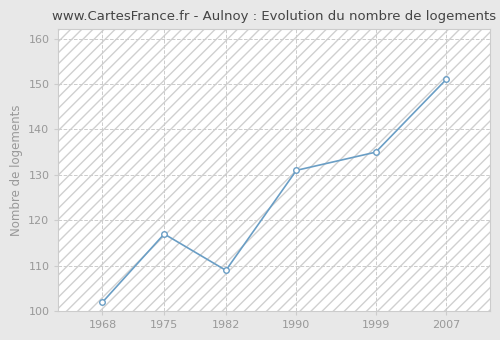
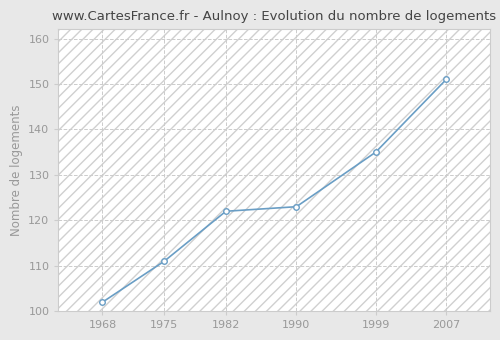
1975: 117 -> 111
1982: 109 -> 122
1990: 131 -> 123
